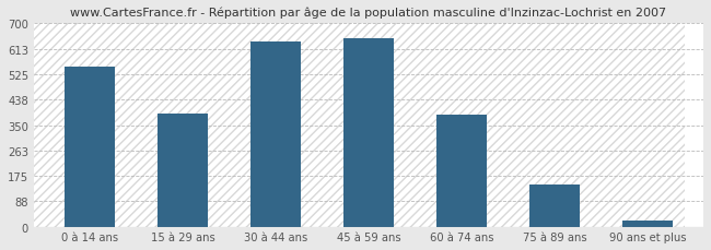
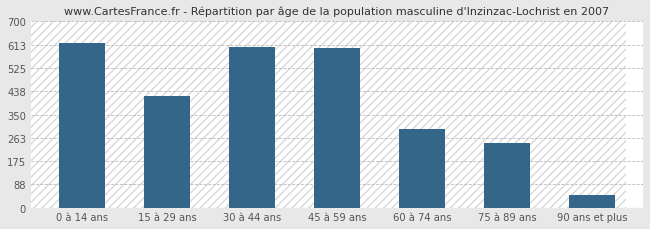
0 à 14 ans: 550 -> 620
15 à 29 ans: 390 -> 420
30 à 44 ans: 638 -> 605
45 à 59 ans: 650 -> 600
60 à 74 ans: 385 -> 295
75 à 89 ans: 145 -> 245
90 ans et plus: 22 -> 50
